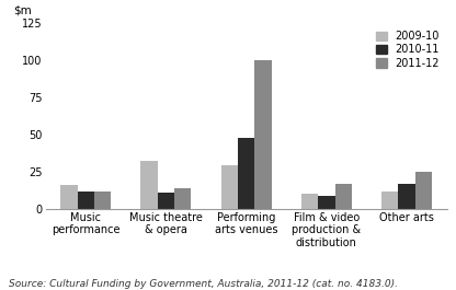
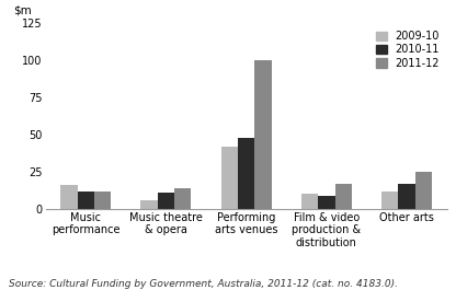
2009-10/Music theatre & opera: 32 -> 6
2009-10/Performing arts venues: 29 -> 42
